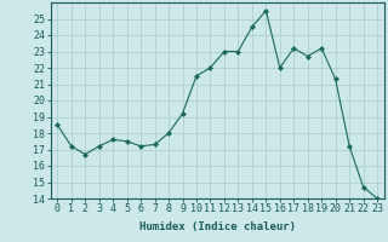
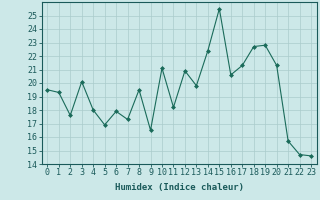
0: 18.5 -> 19.5
1: 17.2 -> 19.3
2: 16.7 -> 17.6
3: 17.2 -> 20.1
4: 17.6 -> 18.0
5: 17.5 -> 16.9
6: 17.2 -> 17.9
8: 18.0 -> 19.5
9: 19.2 -> 16.5
10: 21.5 -> 21.1
11: 22.0 -> 18.2
12: 23.0 -> 20.9
13: 23.0 -> 19.8
14: 24.5 -> 22.4
16: 22.0 -> 20.6
17: 23.2 -> 21.3
19: 23.2 -> 22.8
21: 17.2 -> 15.7
23: 14.0 -> 14.6
